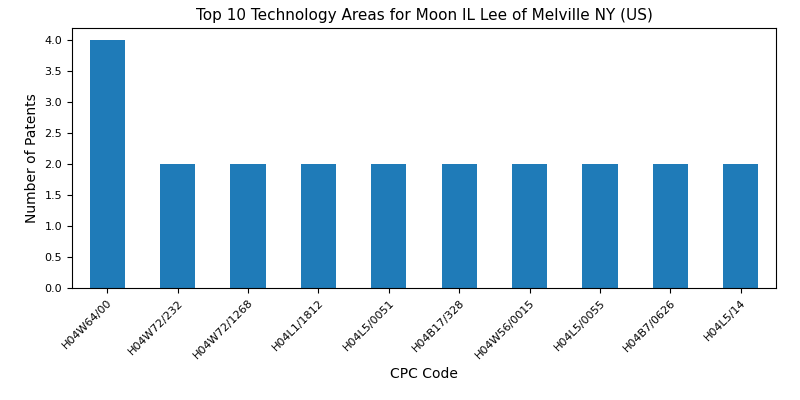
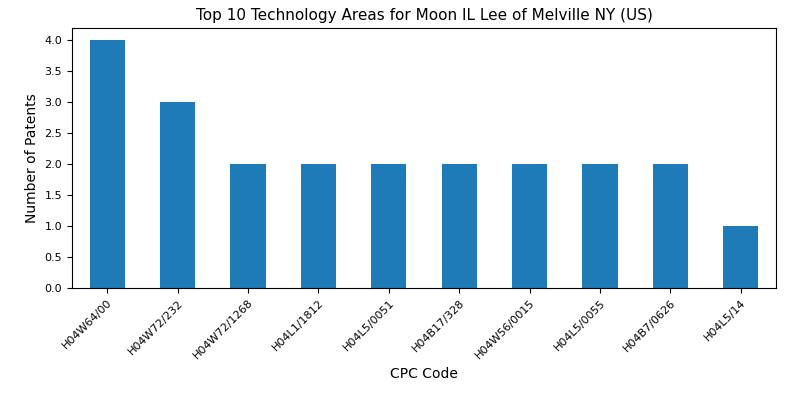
H04W72/232: 2 -> 3
H04L5/14: 2 -> 1
